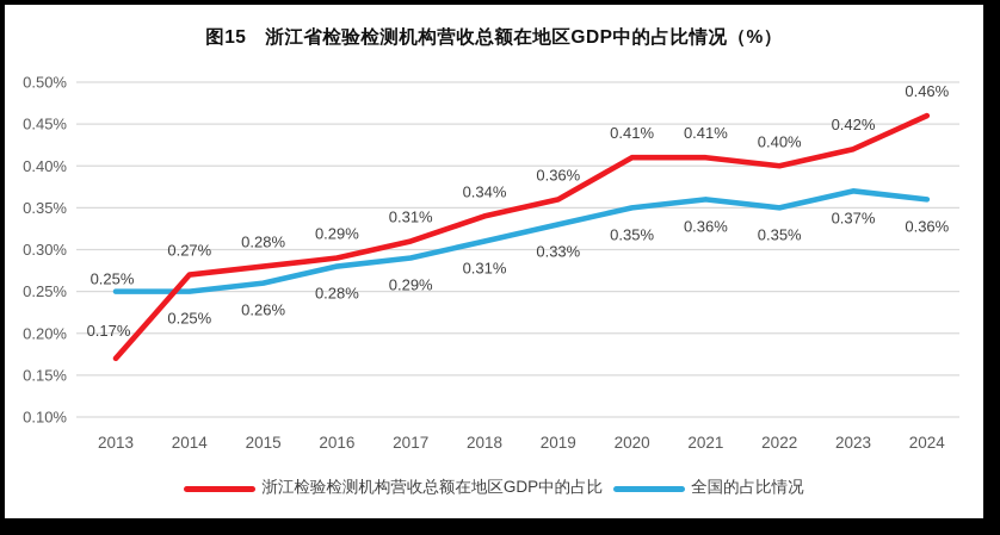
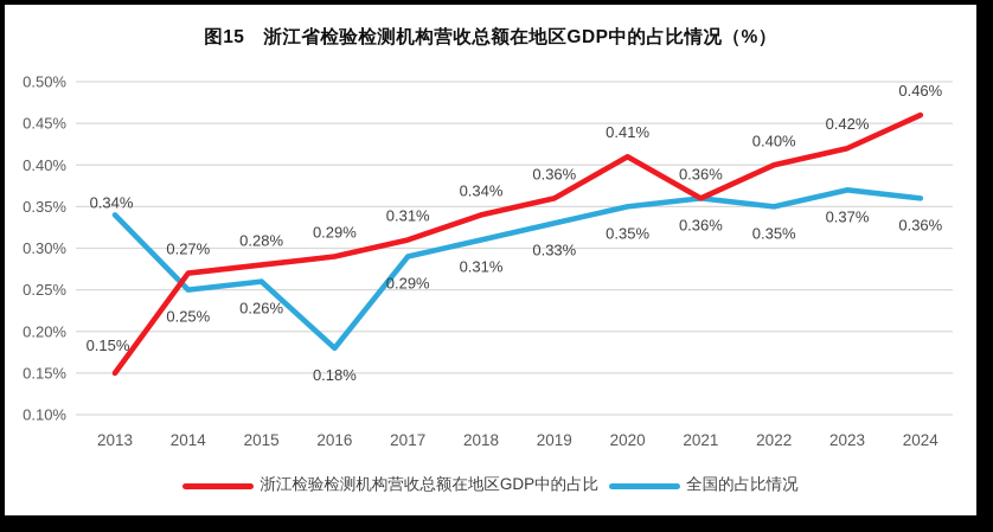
浙江检验检测机构营收总额在地区GDP中的占比/2013: 0.17% -> 0.15%
全国的占比情况/2013: 0.25% -> 0.34%
全国的占比情况/2016: 0.28% -> 0.18%
浙江检验检测机构营收总额在地区GDP中的占比/2021: 0.41% -> 0.36%
